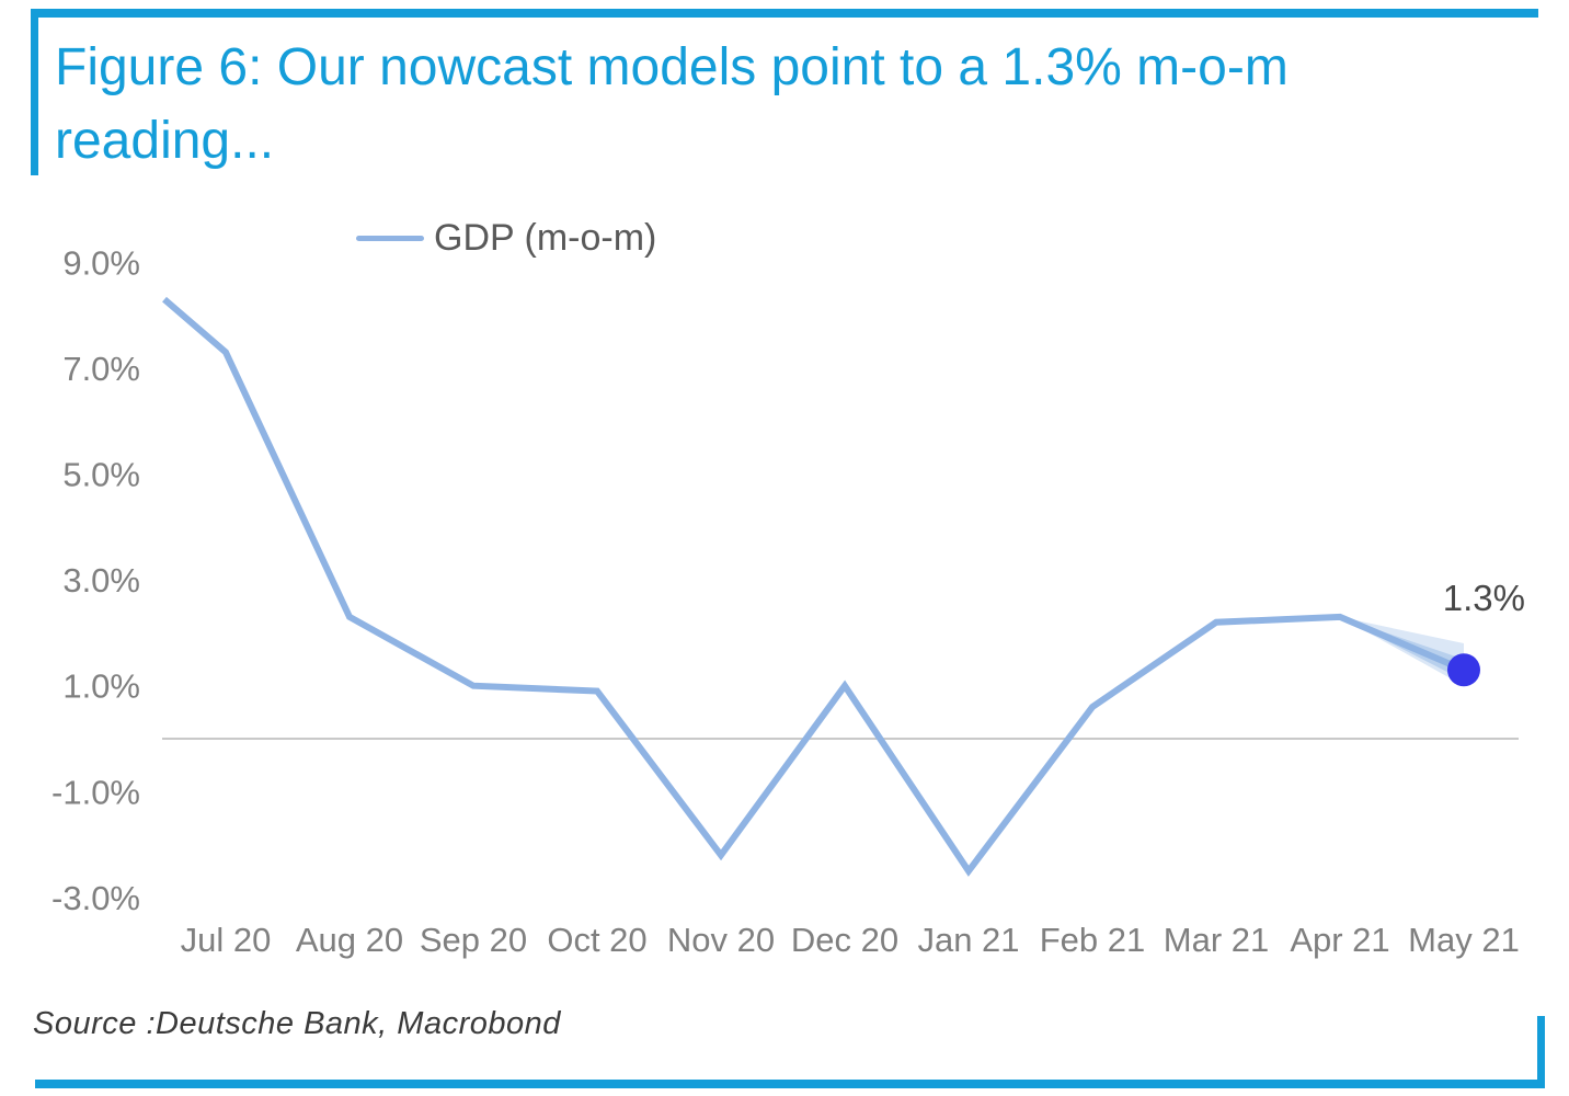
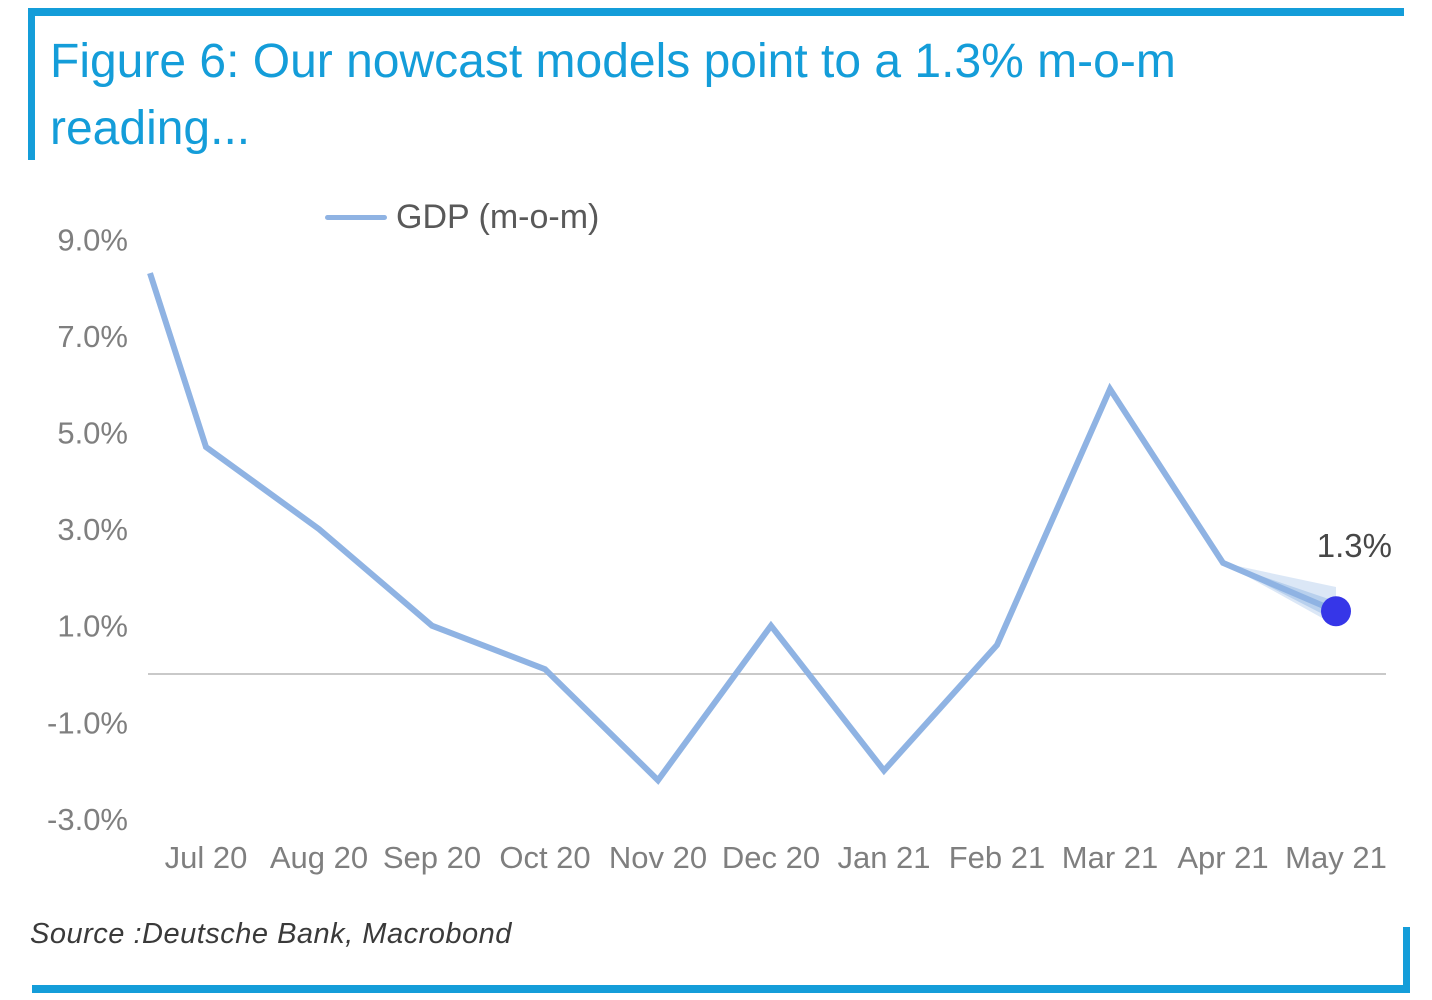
Jul 20: 7.3% -> 4.7%
Aug 20: 2.3% -> 3.0%
Oct 20: 0.9% -> 0.1%
Jan 21: -2.5% -> -2.0%
Mar 21: 2.2% -> 5.9%
